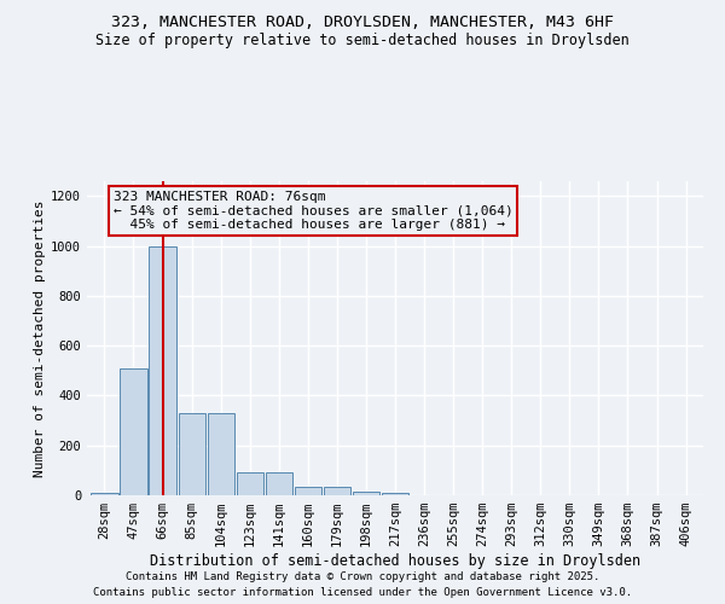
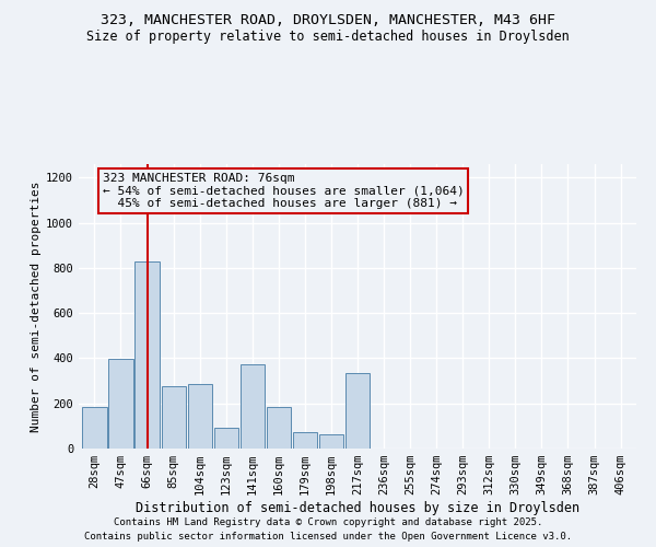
28sqm: 10 -> 185
47sqm: 510 -> 395
66sqm: 1000 -> 830
85sqm: 330 -> 275
104sqm: 330 -> 285
141sqm: 90 -> 375
160sqm: 35 -> 185
179sqm: 35 -> 75
198sqm: 15 -> 65
217sqm: 10 -> 335
